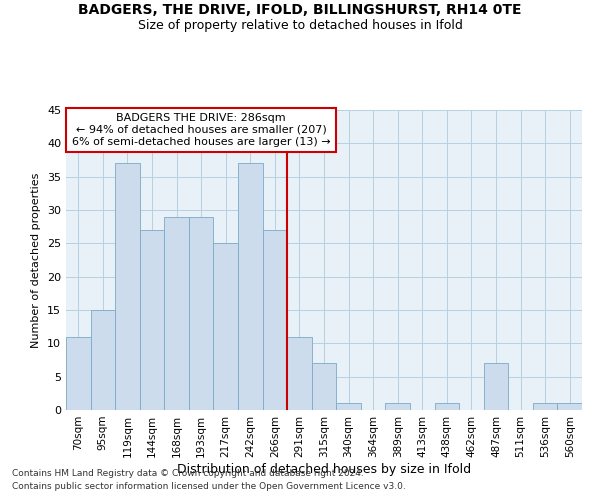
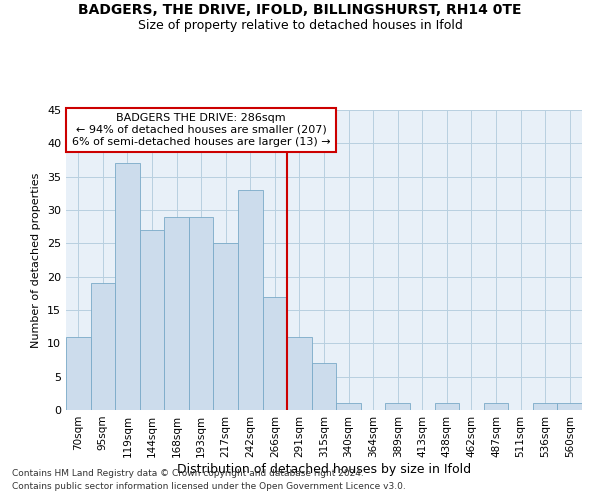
95sqm: 15 -> 19
242sqm: 37 -> 33
266sqm: 27 -> 17
487sqm: 7 -> 1
